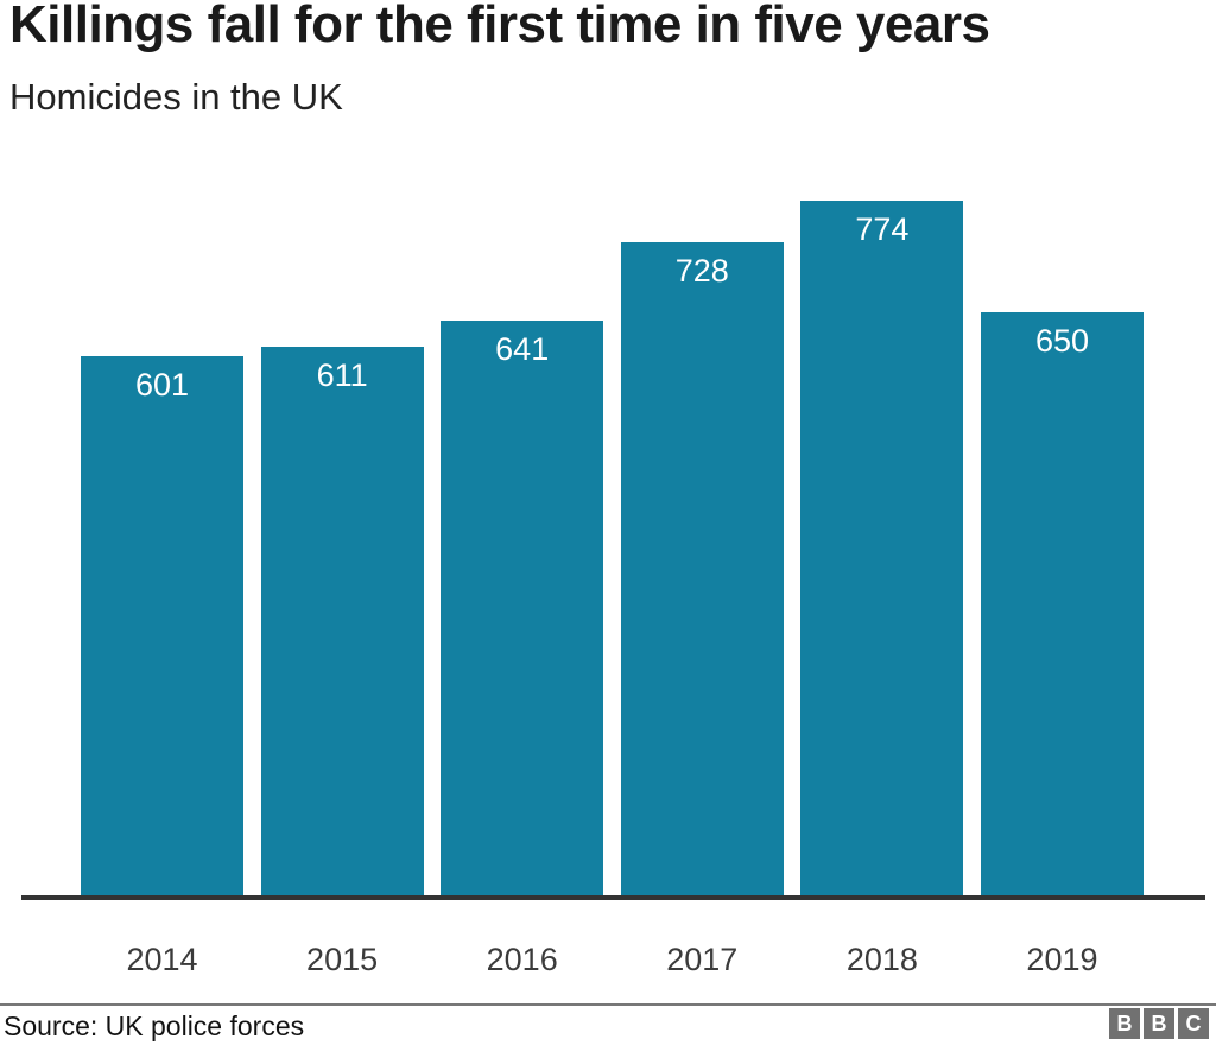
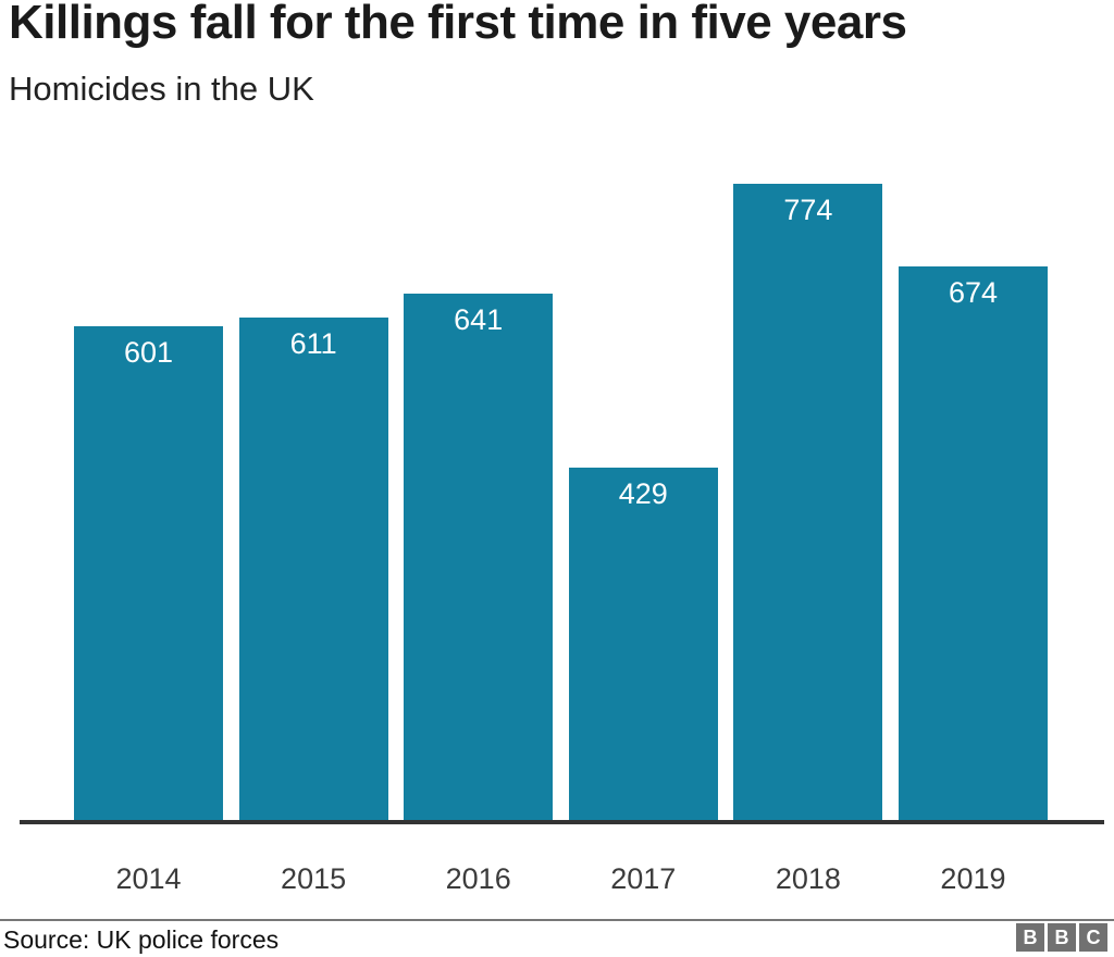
2017: 728 -> 429
2019: 650 -> 674
